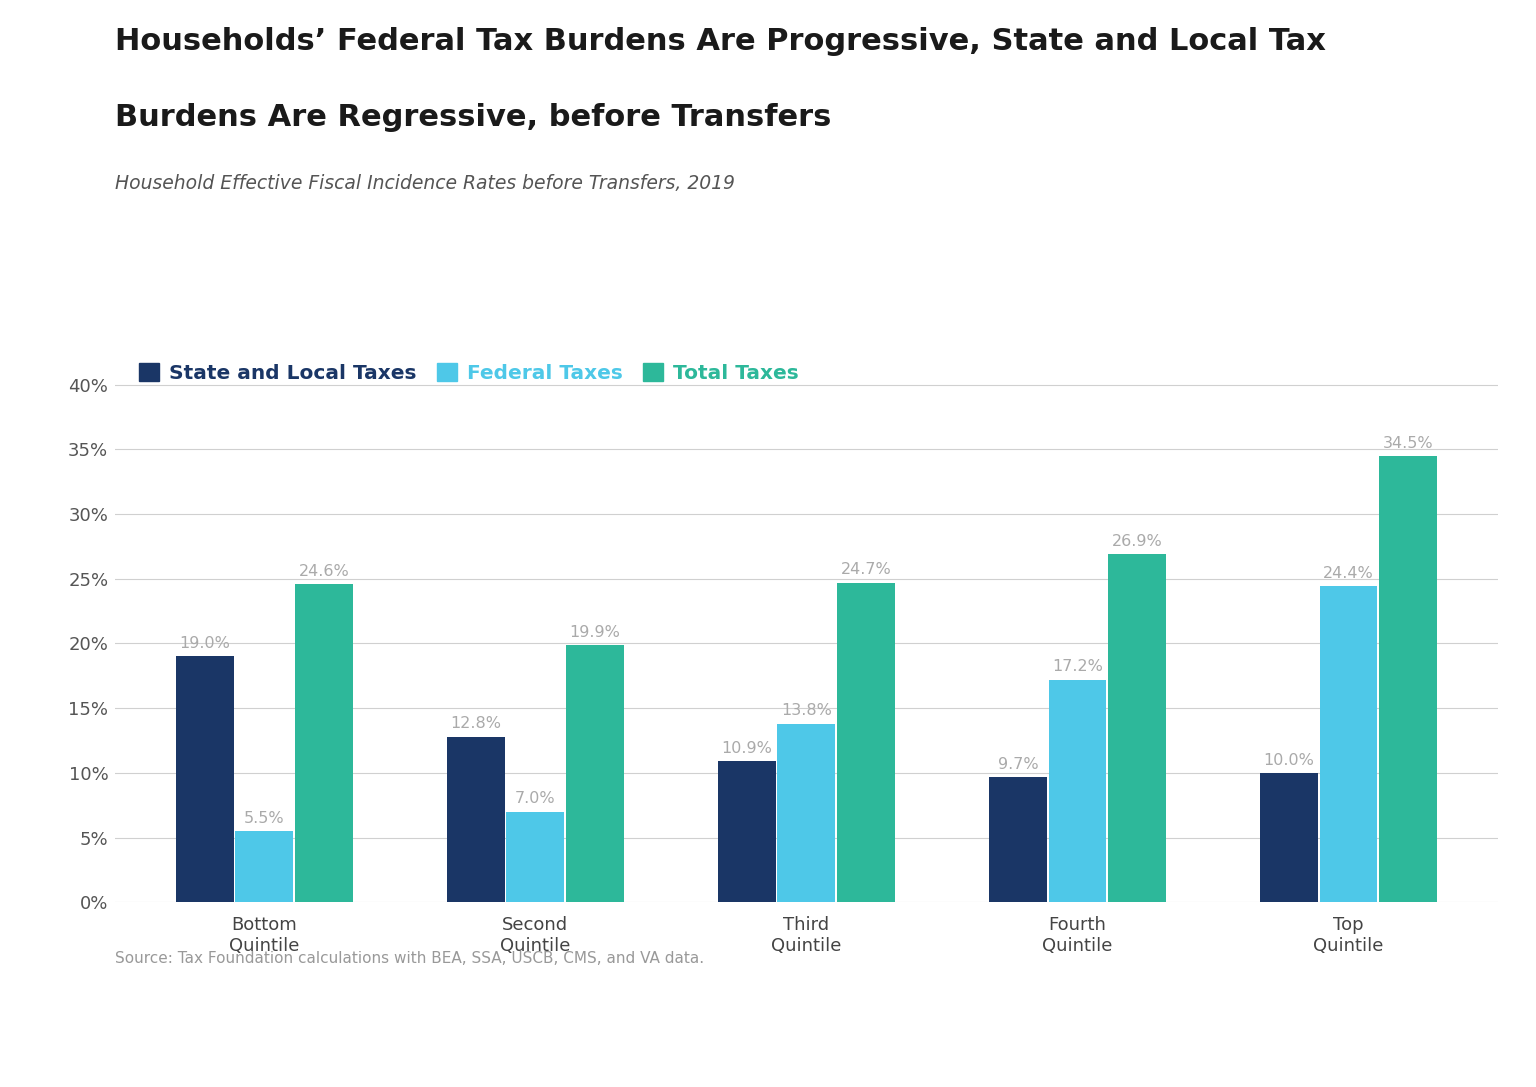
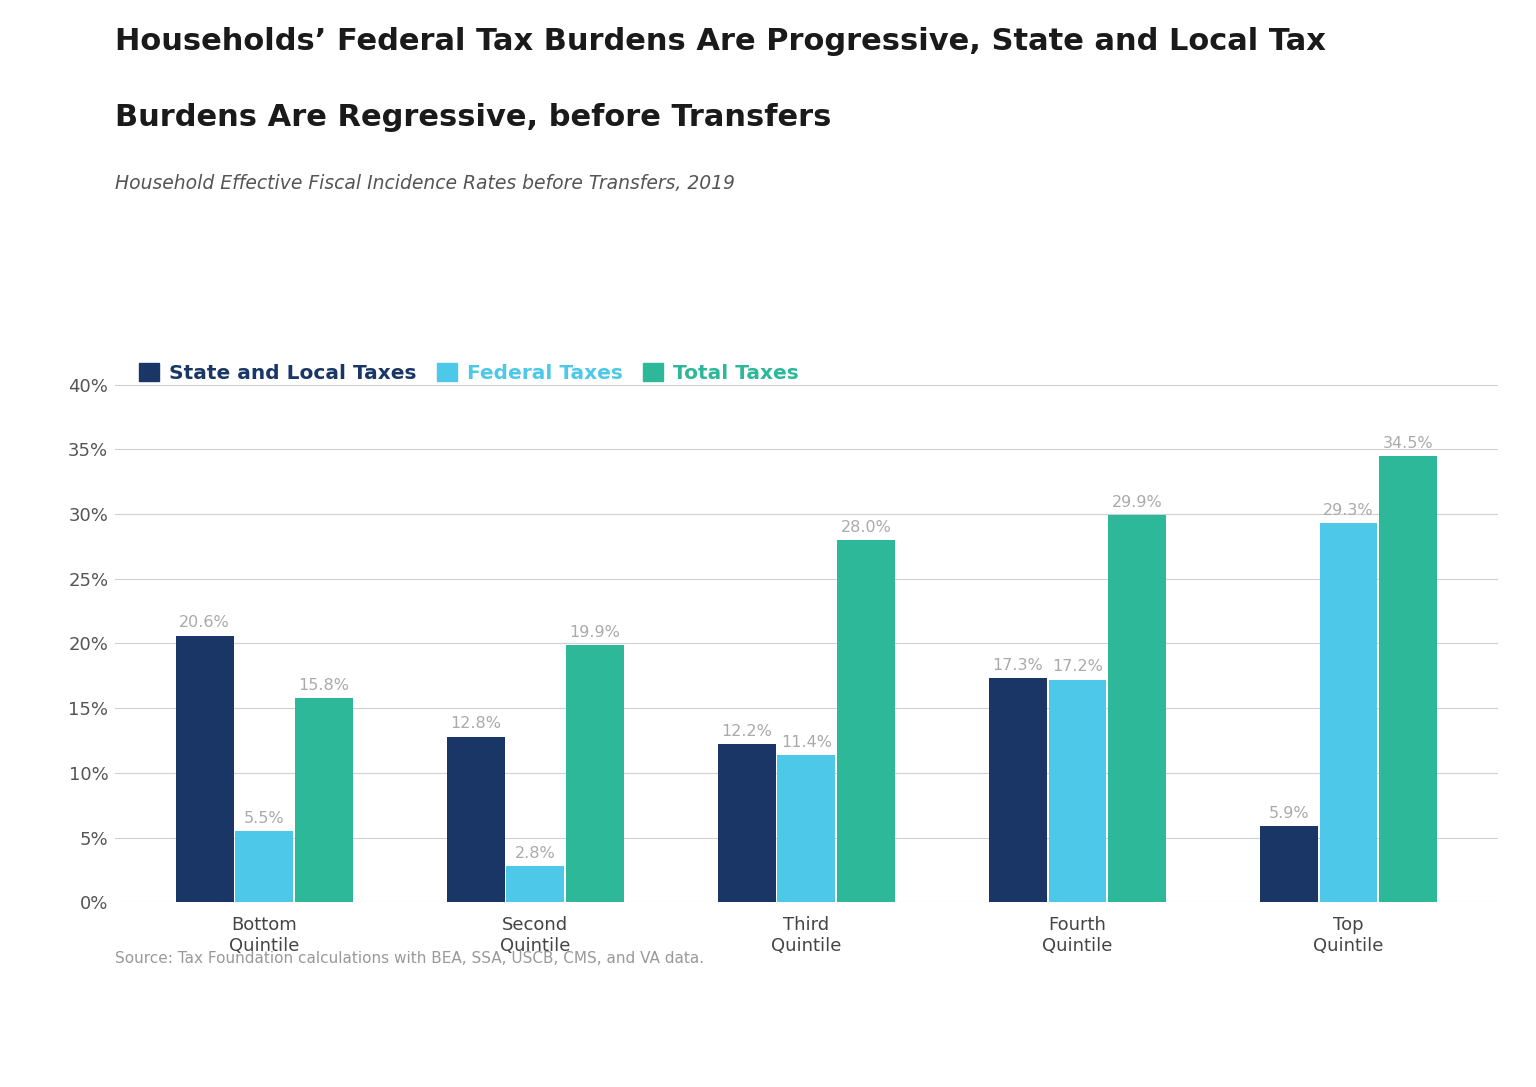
State and Local Taxes/Bottom Quintile: 19.0% -> 20.6%
Total Taxes/Bottom Quintile: 24.6% -> 15.8%
Federal Taxes/Second Quintile: 7.0% -> 2.8%
State and Local Taxes/Third Quintile: 10.9% -> 12.2%
Federal Taxes/Third Quintile: 13.8% -> 11.4%
Total Taxes/Third Quintile: 24.7% -> 28.0%
State and Local Taxes/Fourth Quintile: 9.7% -> 17.3%
Total Taxes/Fourth Quintile: 26.9% -> 29.9%
State and Local Taxes/Top Quintile: 10.0% -> 5.9%
Federal Taxes/Top Quintile: 24.4% -> 29.3%
